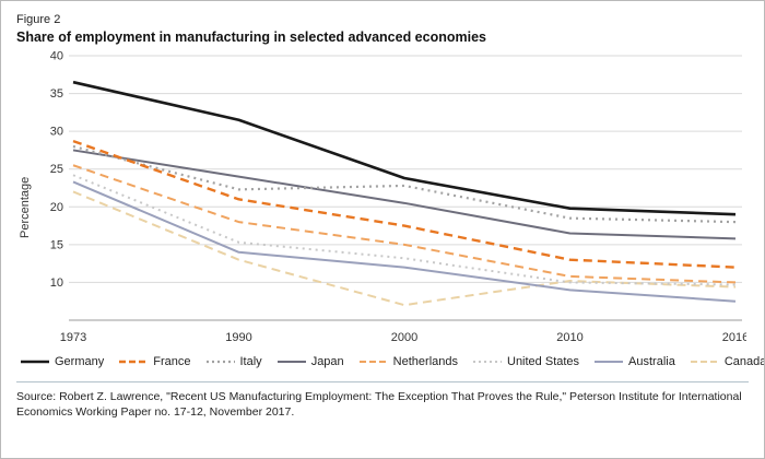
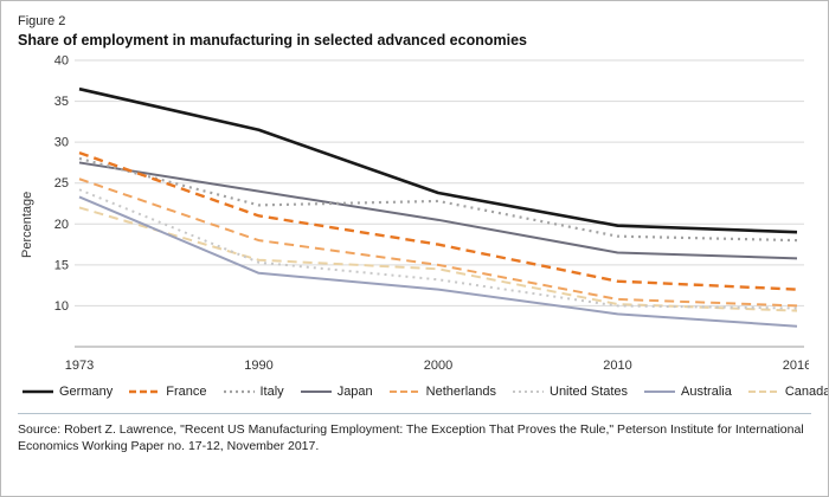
Canada/1990: 13 -> 16
Canada/2000: 7 -> 14
